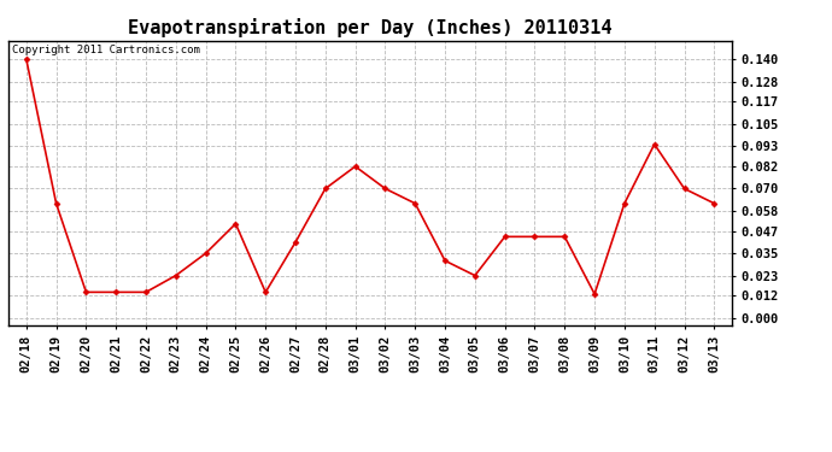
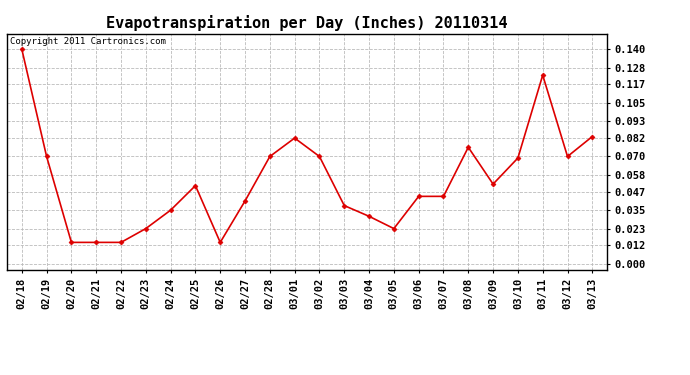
02/19: 0.062 -> 0.070
03/03: 0.062 -> 0.038
03/08: 0.044 -> 0.076
03/09: 0.013 -> 0.052
03/10: 0.062 -> 0.069
03/11: 0.094 -> 0.123
03/13: 0.062 -> 0.083
